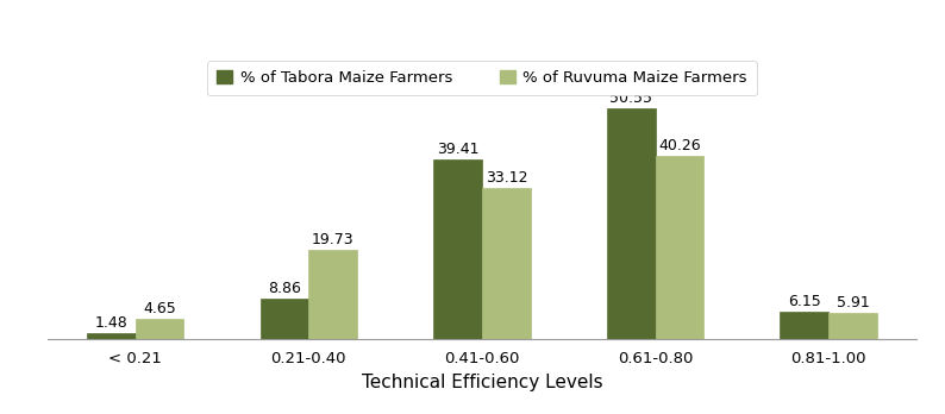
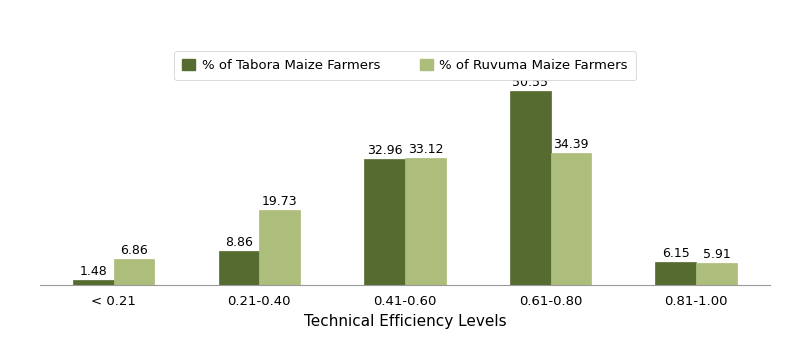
% of Ruvuma Maize Farmers/< 0.21: 4.65 -> 6.86
% of Tabora Maize Farmers/0.41-0.60: 39.41 -> 32.96
% of Ruvuma Maize Farmers/0.61-0.80: 40.26 -> 34.39
